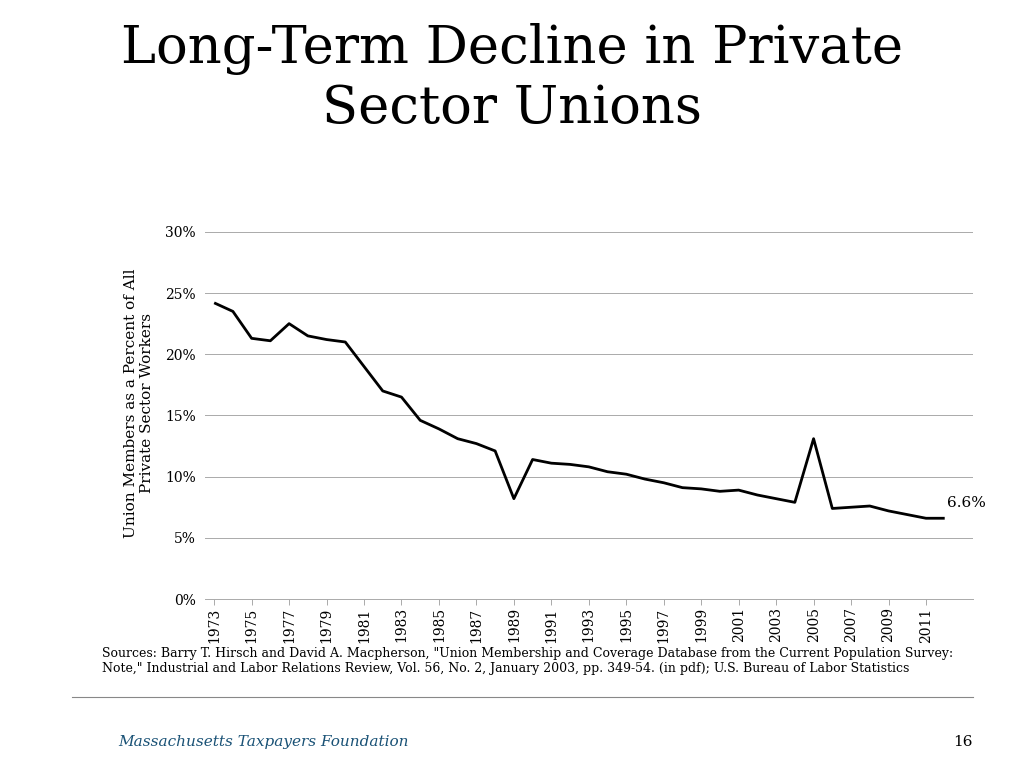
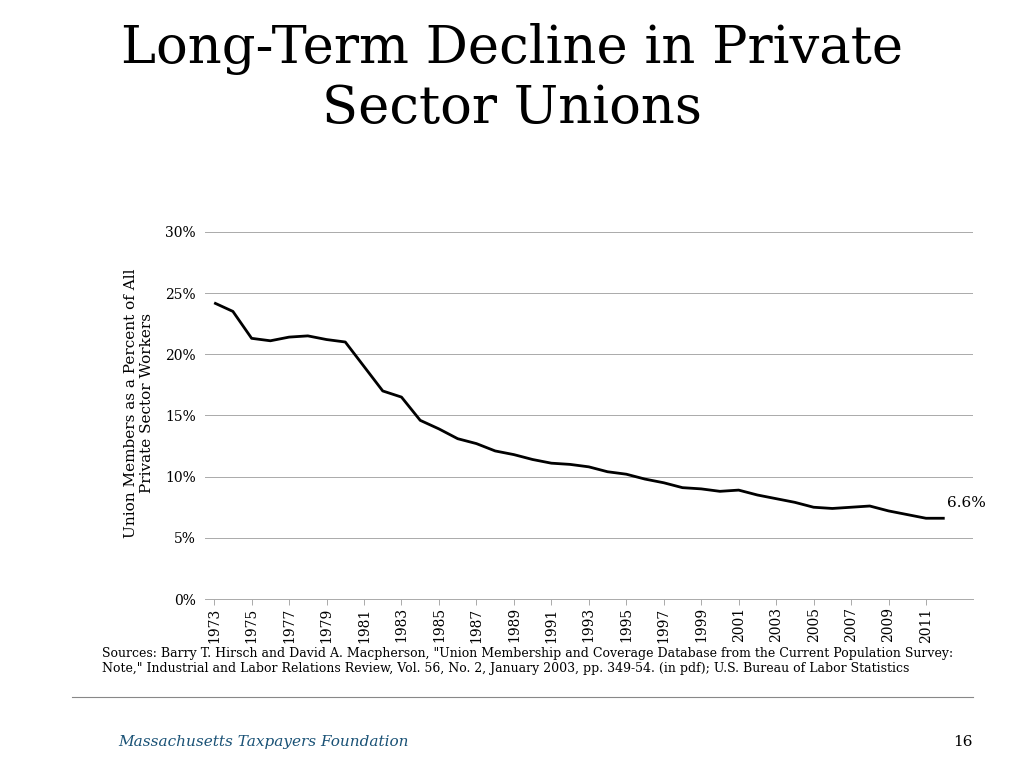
1977: 22.5% -> 21.4%
1989: 8.2% -> 11.8%
2005: 13.1% -> 7.5%
